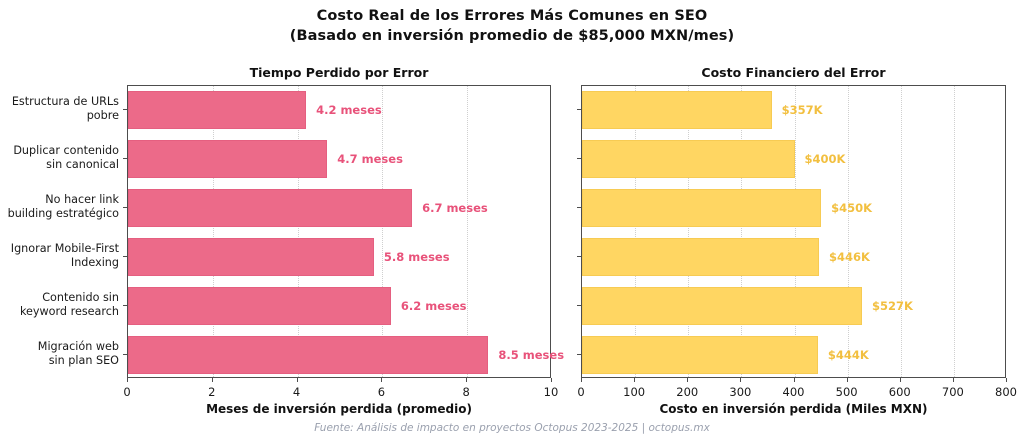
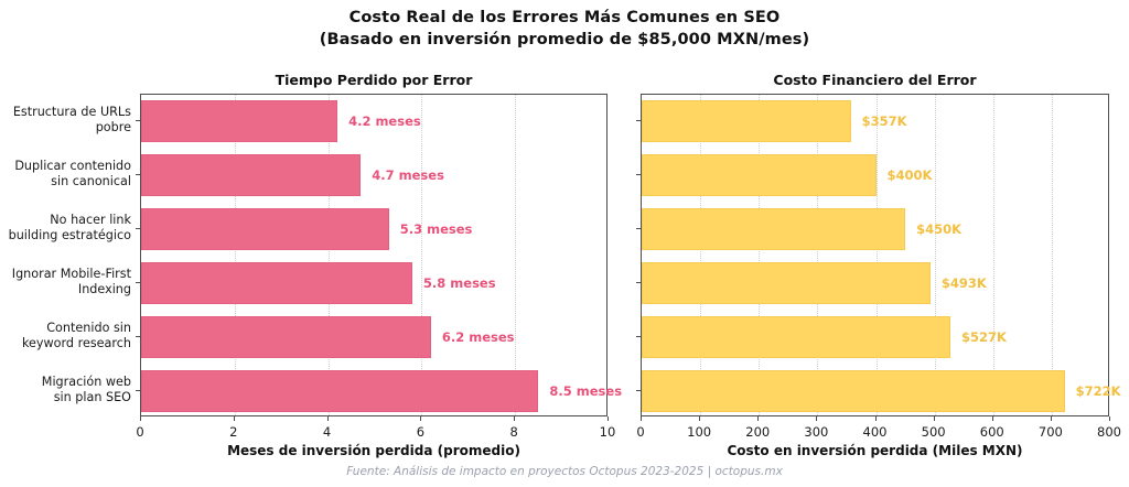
Tiempo Perdido por Error/No hacer link building estratégico: 6.7 -> 5.3
Costo Financiero del Error/Ignorar Mobile-First Indexing: $446K -> $493K
Costo Financiero del Error/Migración web sin plan SEO: $444K -> $722K
